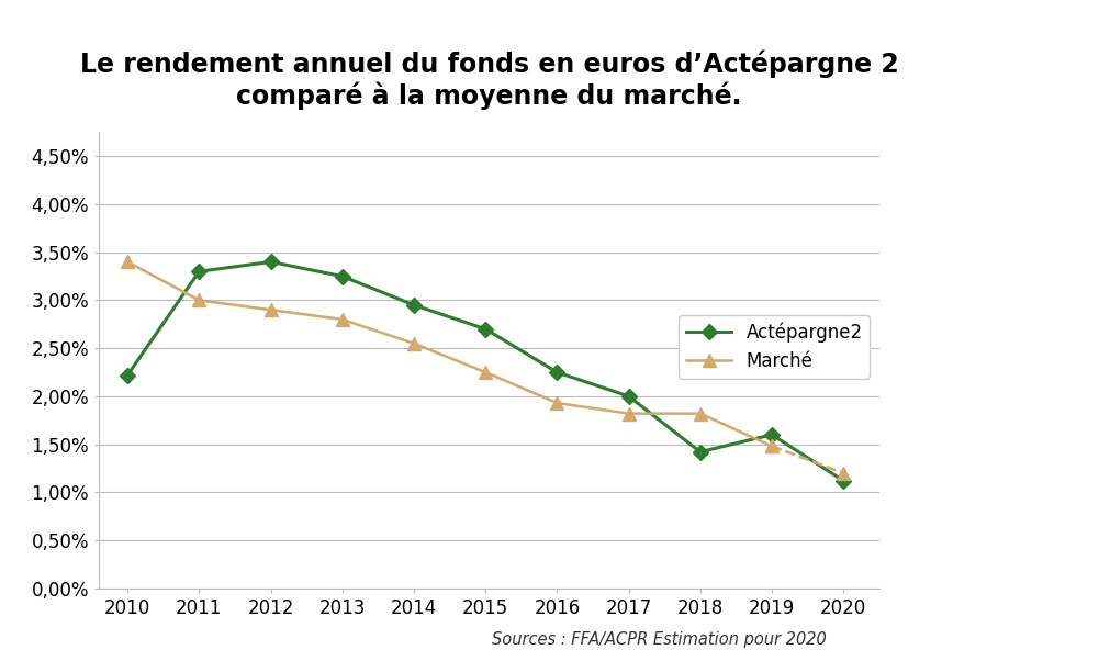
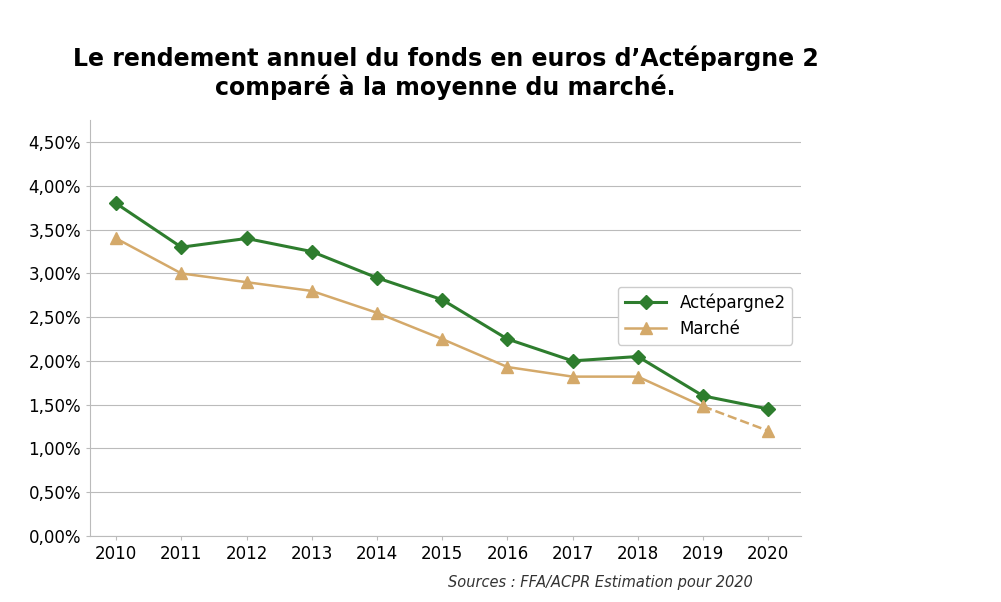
Actépargne2/2010: 2,22% -> 3,80%
Actépargne2/2018: 1,42% -> 2,05%
Actépargne2/2020: 1,12% -> 1,45%
